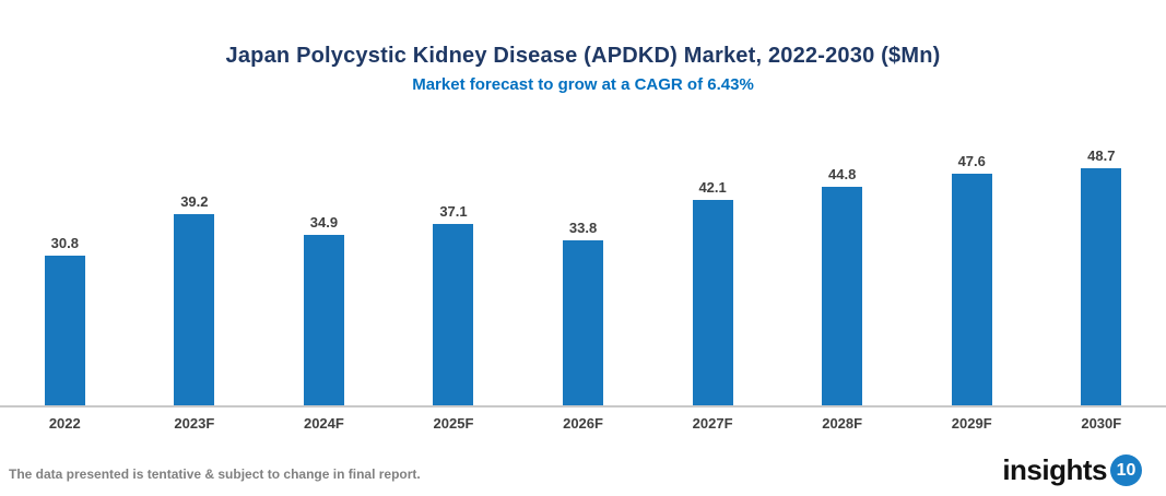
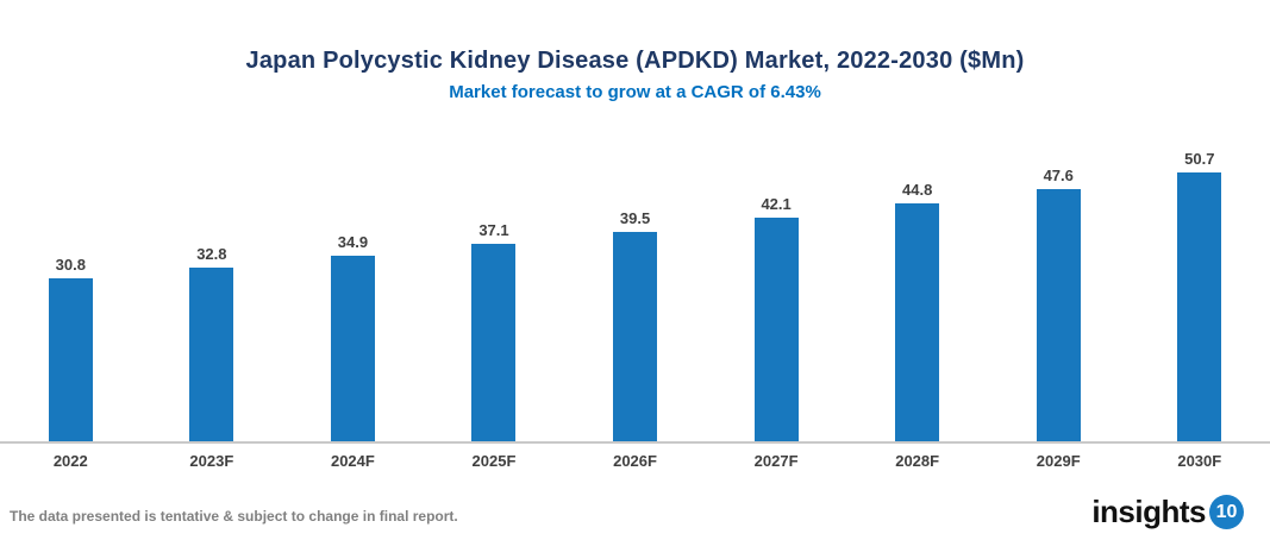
2023F: 39.2 -> 32.8
2026F: 33.8 -> 39.5
2030F: 48.7 -> 50.7
